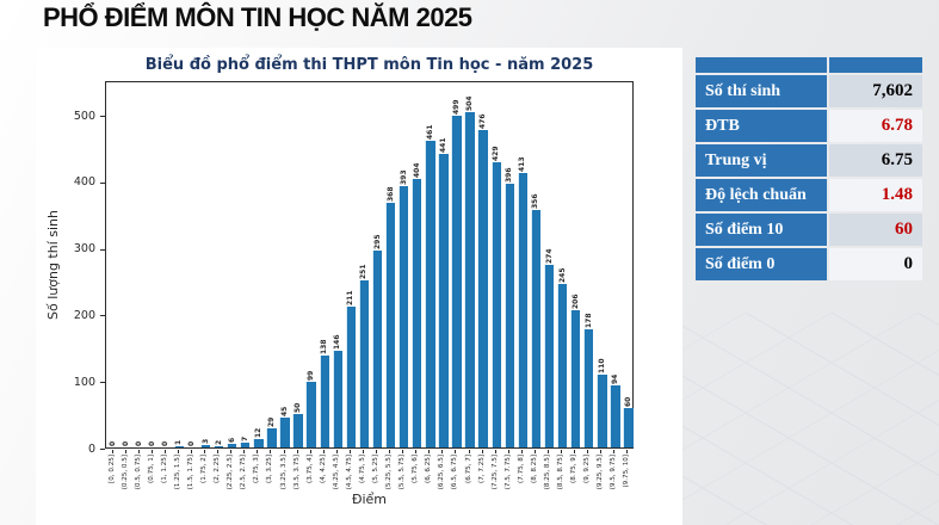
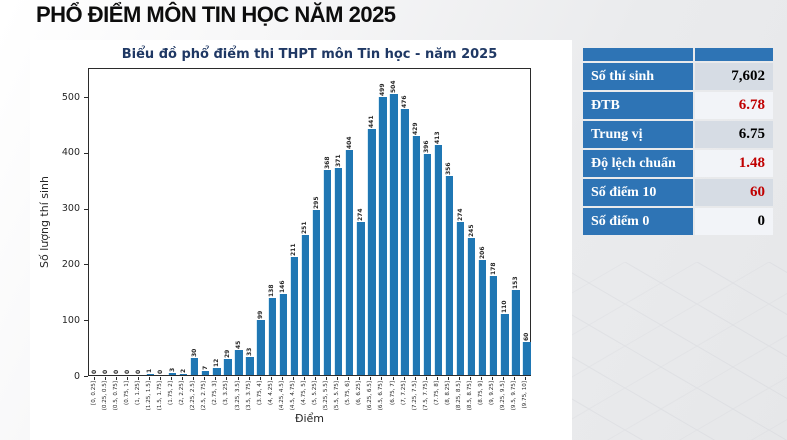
(2.25, 2.5]: 6 -> 30
(3.5, 3.75]: 50 -> 33
(5.5, 5.75]: 393 -> 371
(6, 6.25]: 461 -> 274
(9.5, 9.75]: 94 -> 153
